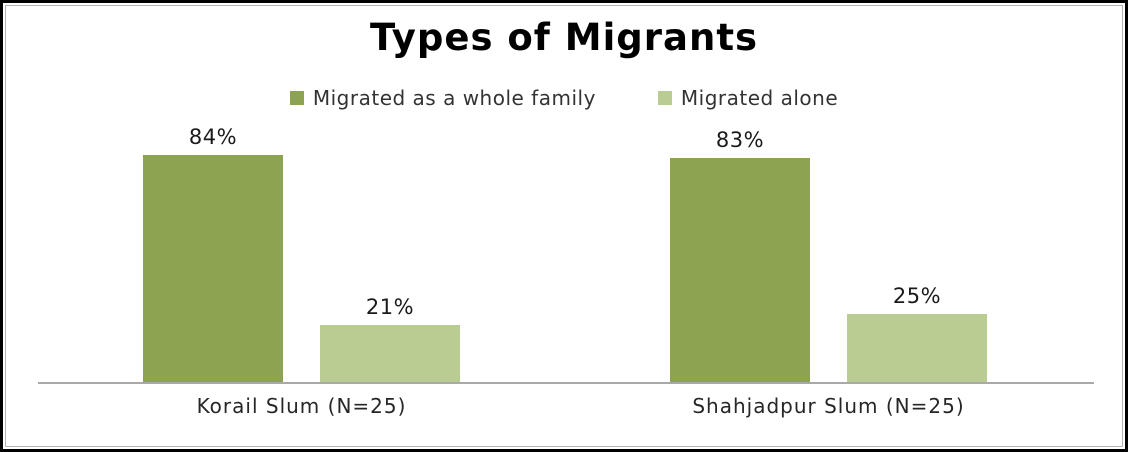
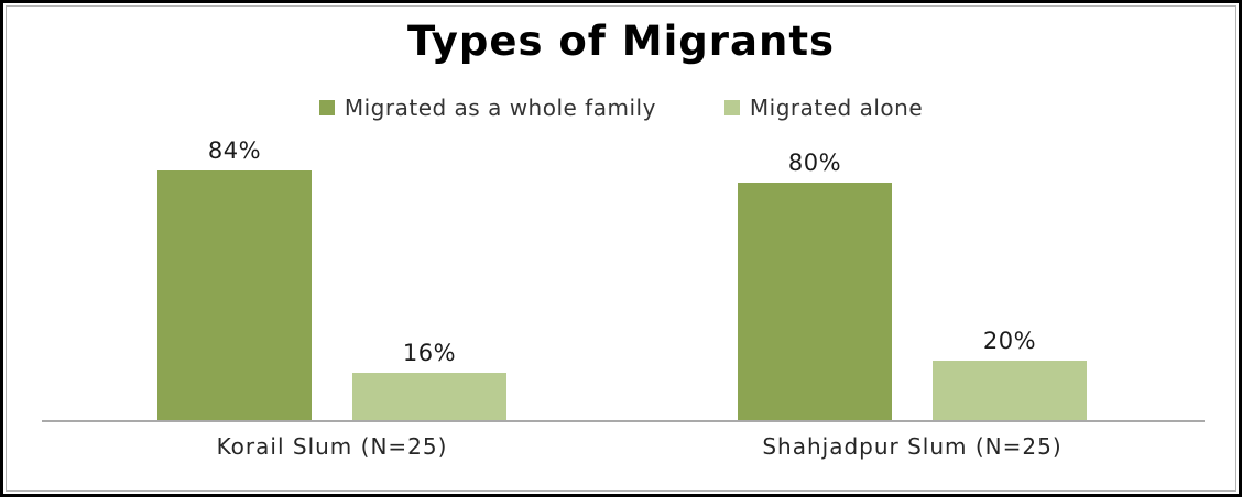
Migrated alone/Korail Slum (N=25): 21% -> 16%
Migrated as a whole family/Shahjadpur Slum (N=25): 83% -> 80%
Migrated alone/Shahjadpur Slum (N=25): 25% -> 20%
